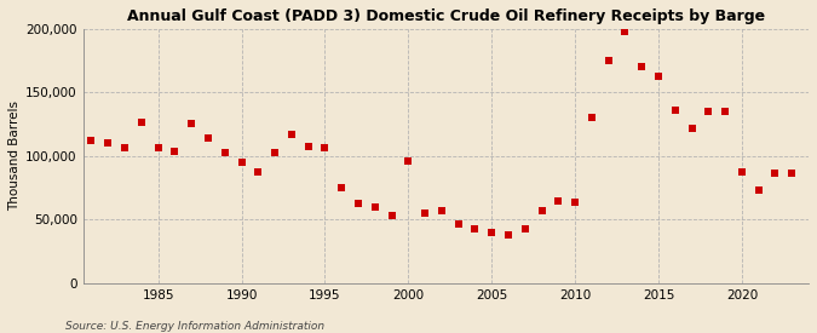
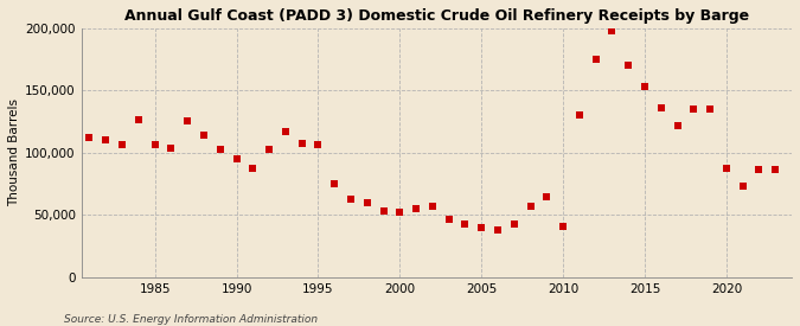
2000: 96,000 -> 52,000
2010: 64,000 -> 41,000
2015: 163,000 -> 153,000
